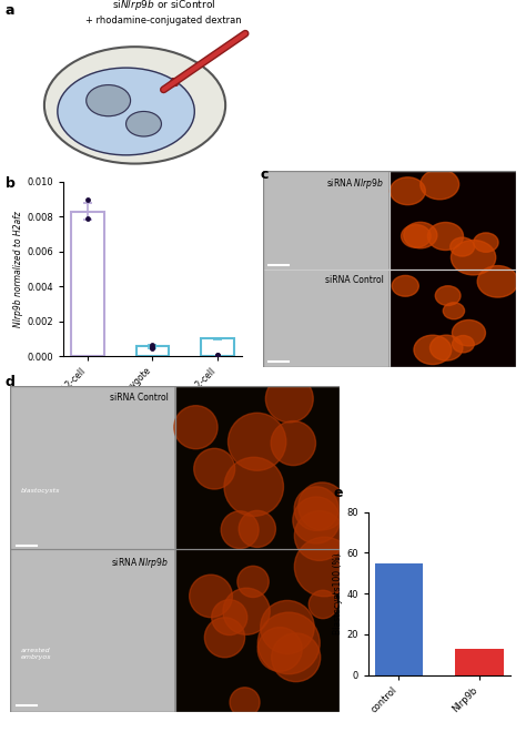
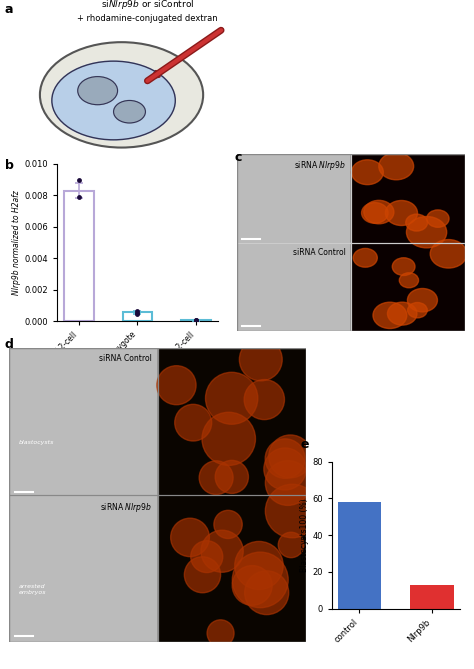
siNlrp9b 2-cell: 0.0010 -> 0.0001
control: 55 -> 58
